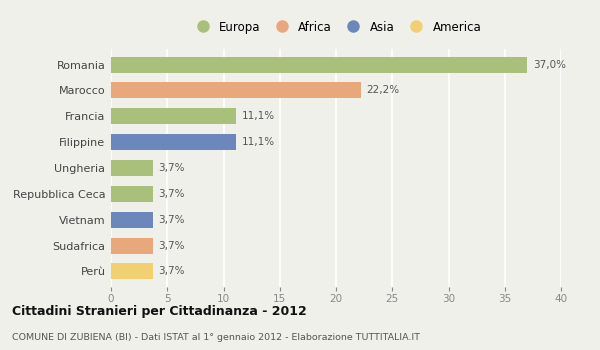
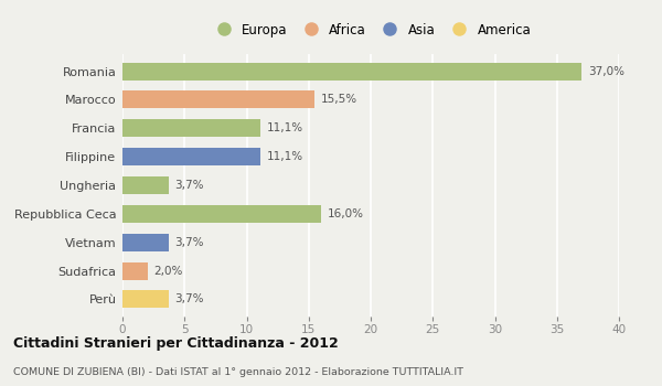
Marocco: 22,2% -> 15,5%
Repubblica Ceca: 3,7% -> 16,0%
Sudafrica: 3,7% -> 2,0%
